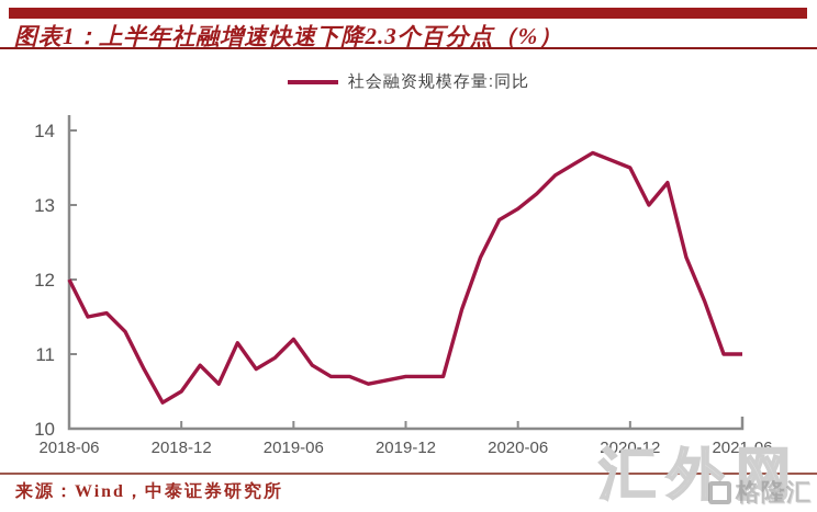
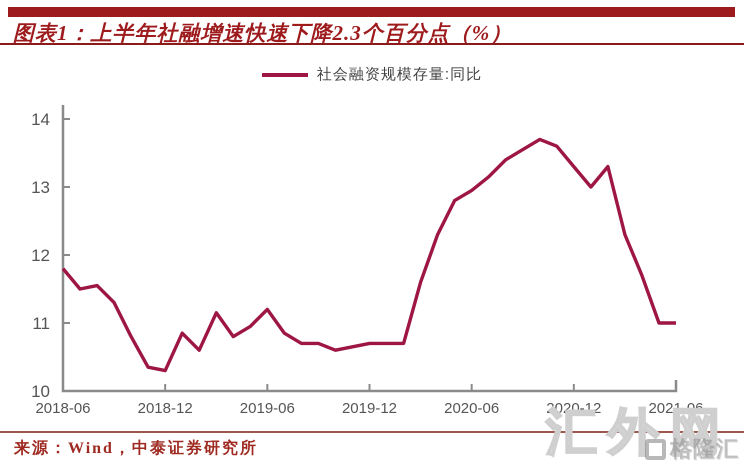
2018-06: 12.0 -> 11.8
2018-12: 10.5 -> 10.3
2020-12: 13.5 -> 13.3
